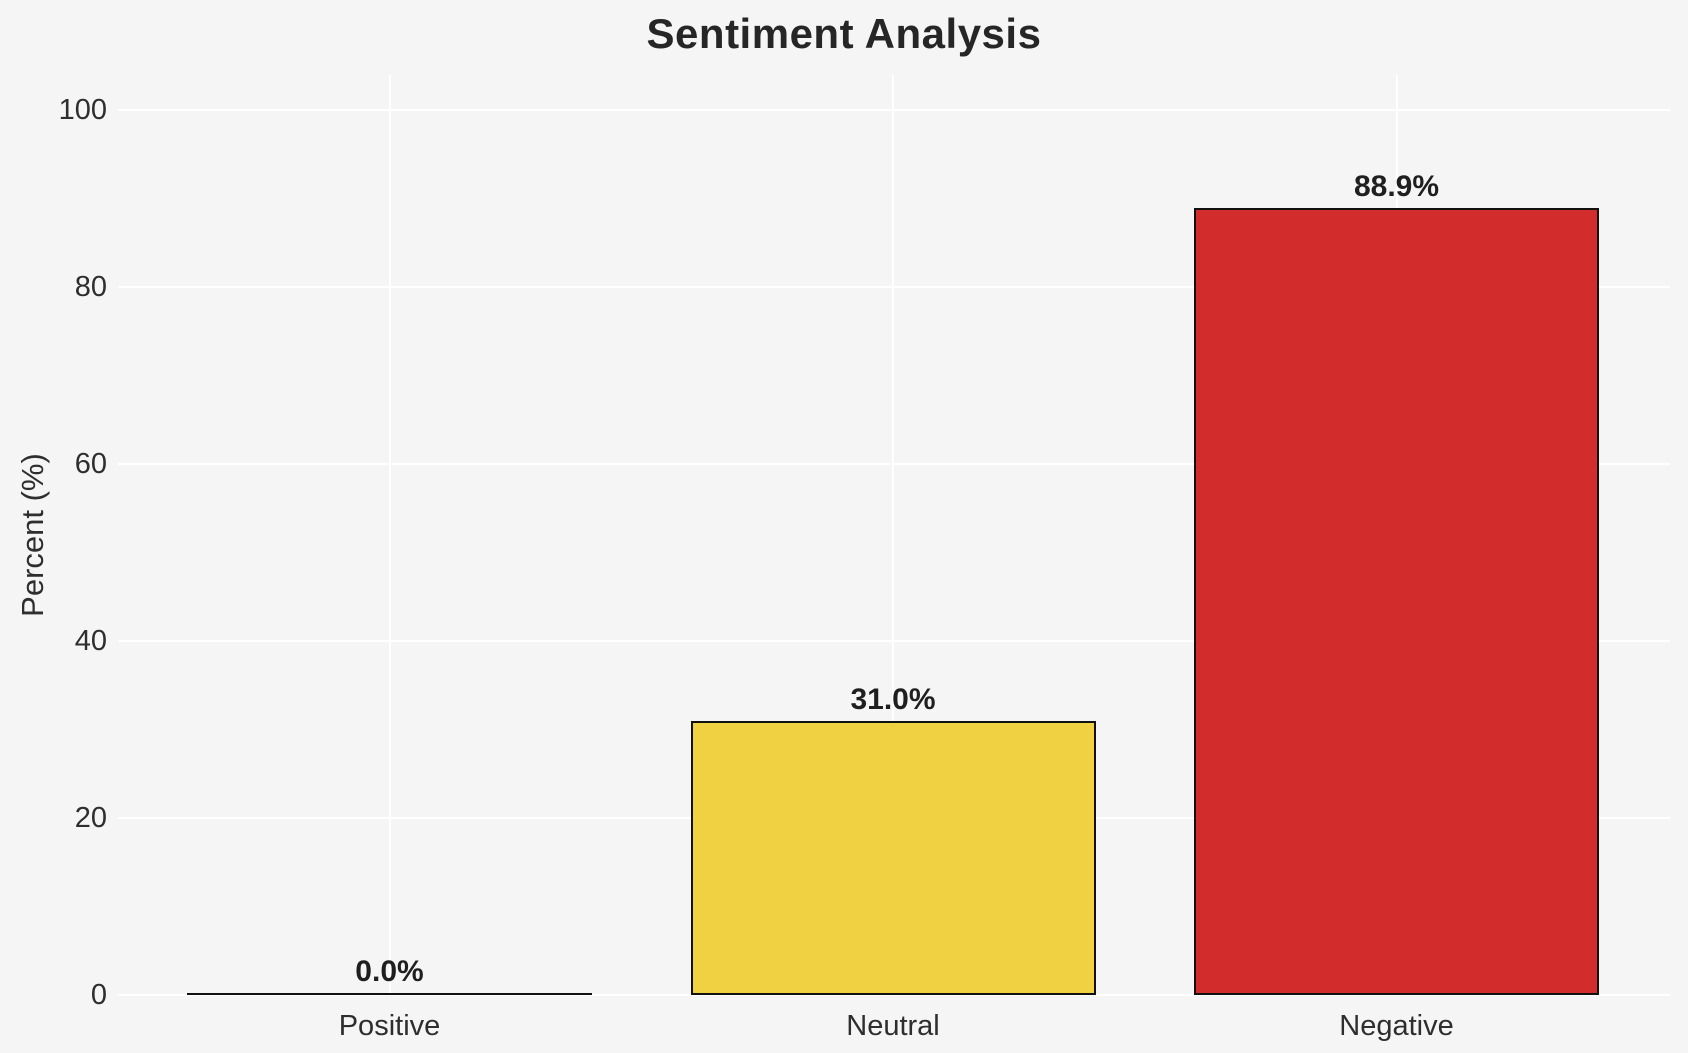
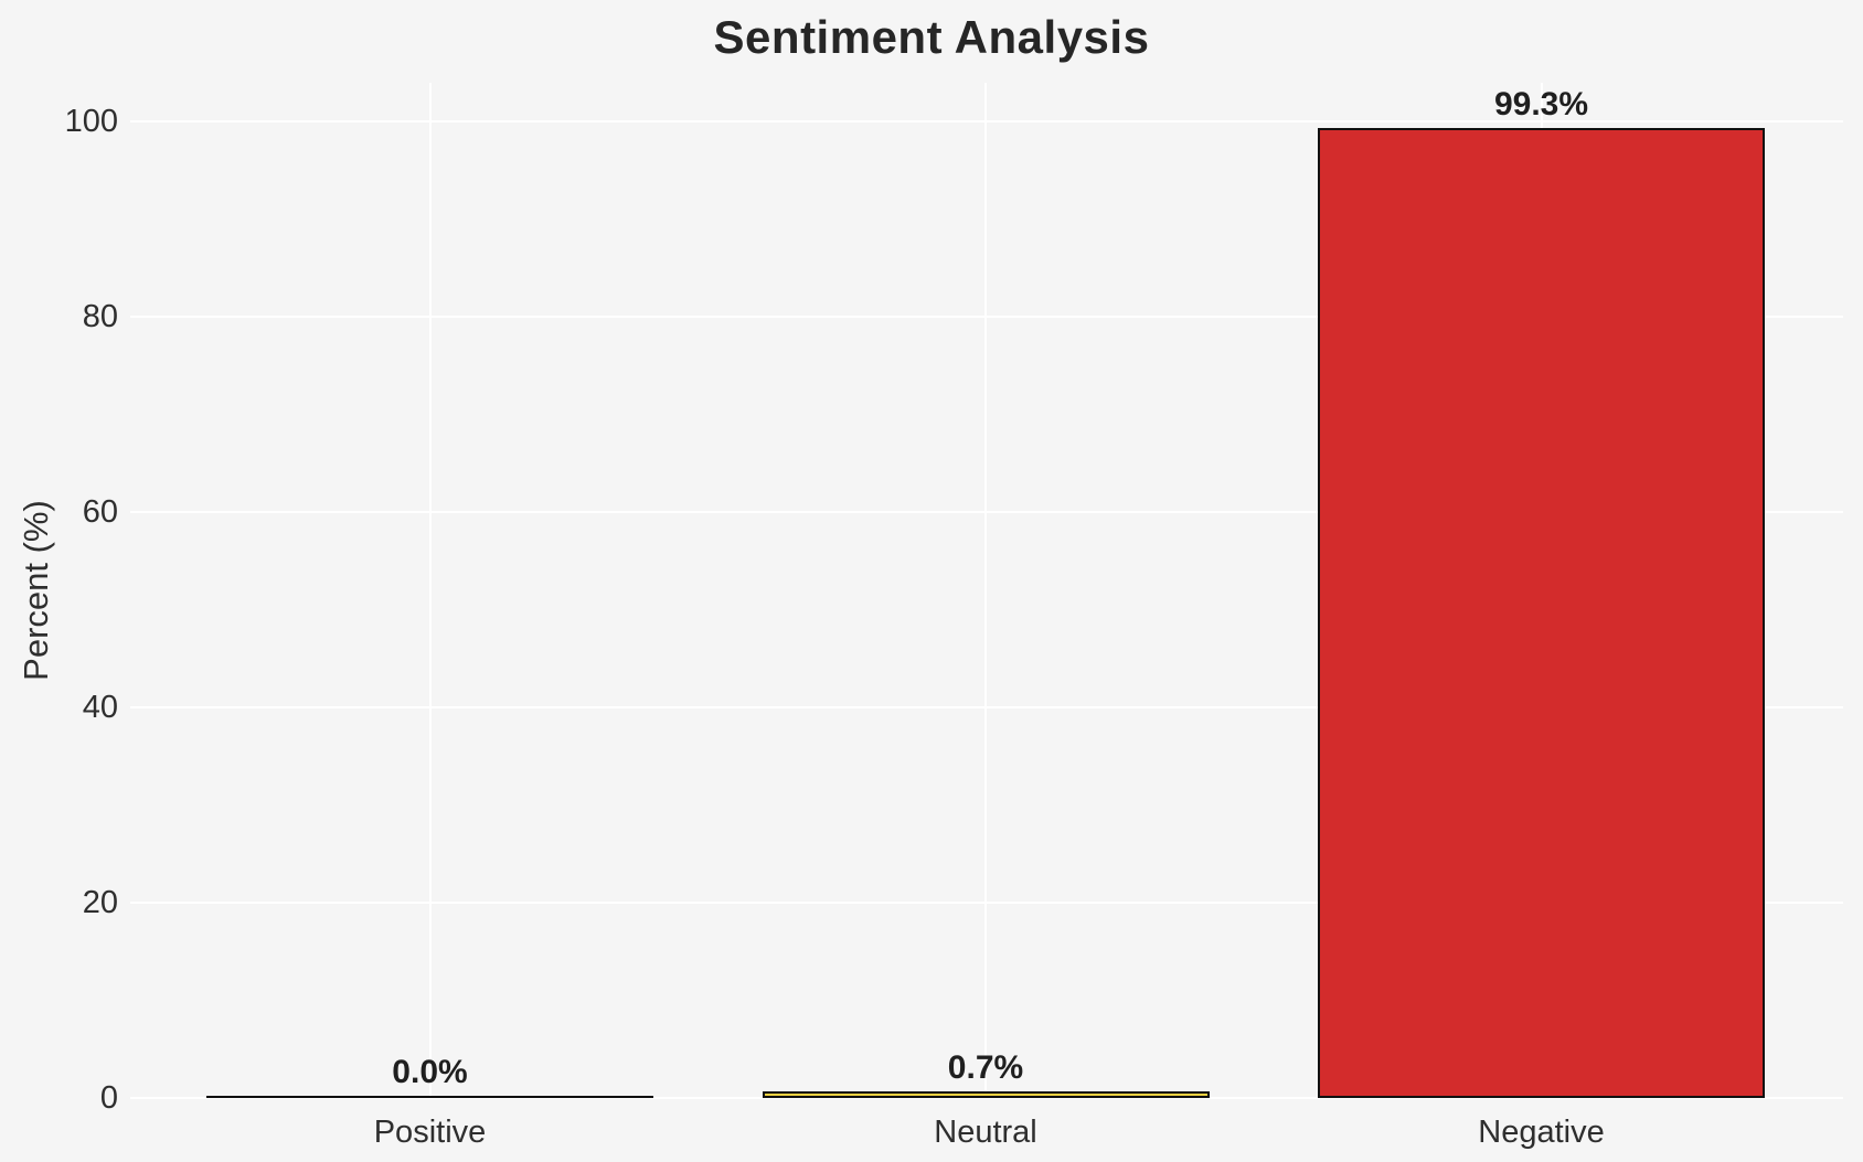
Neutral: 31.0% -> 0.7%
Negative: 88.9% -> 99.3%
